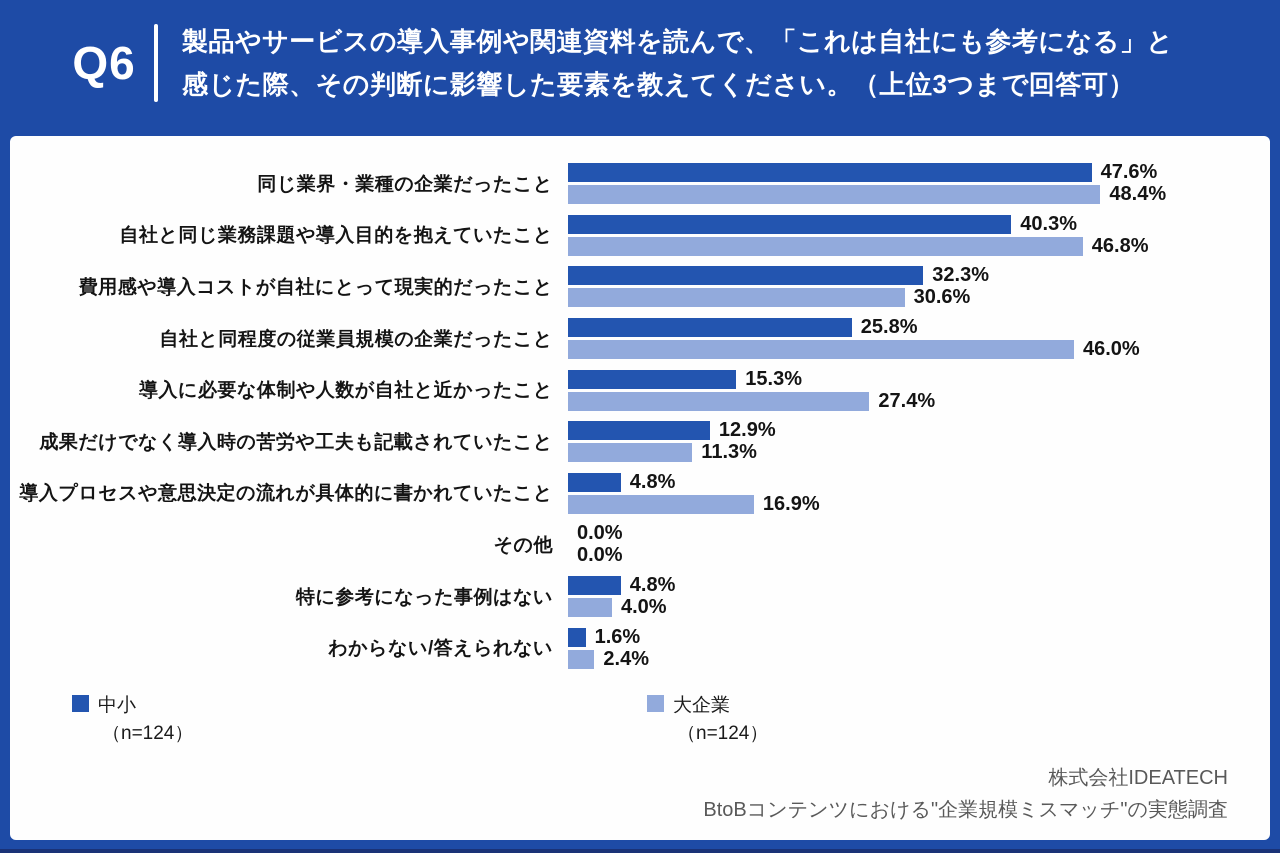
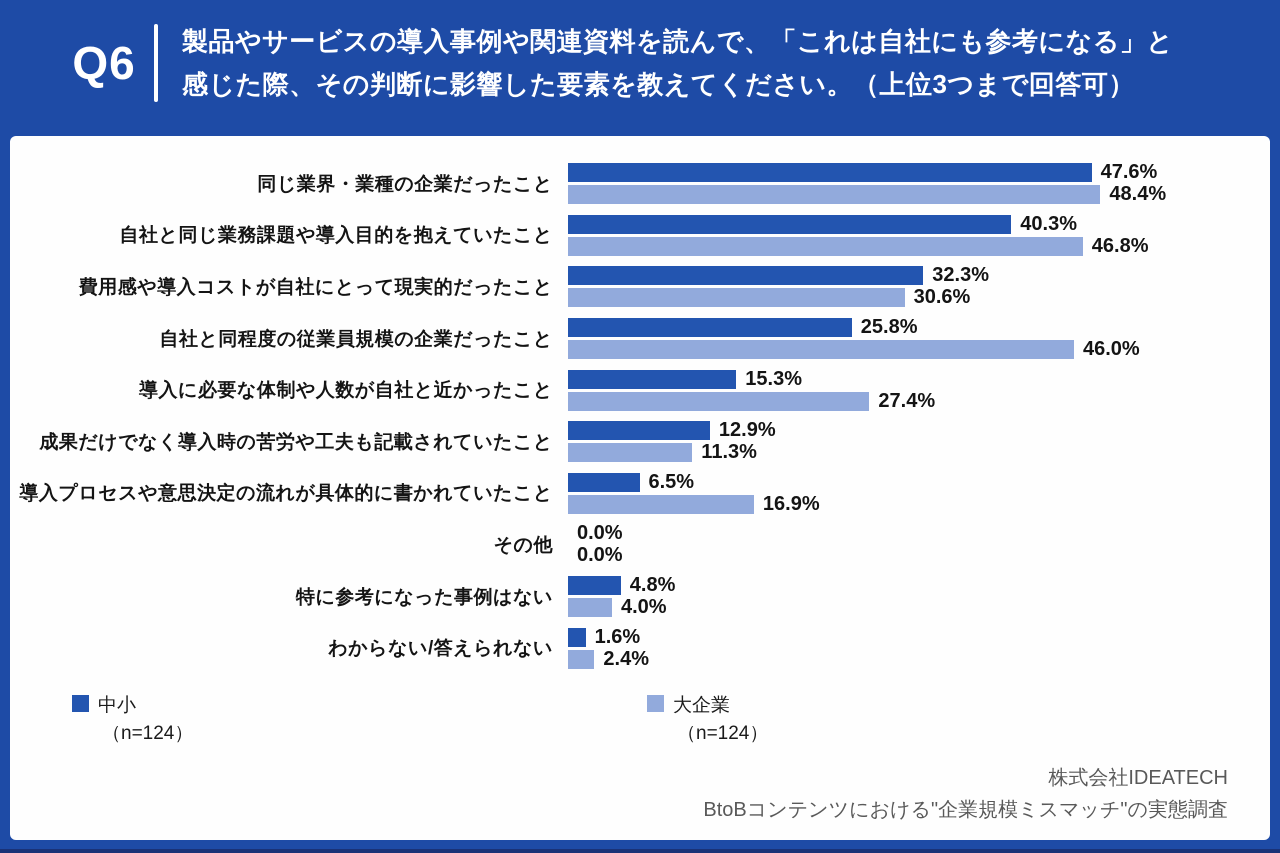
中小/導入プロセスや意思決定の流れが具体的に書かれていたこと: 4.8% -> 6.5%
